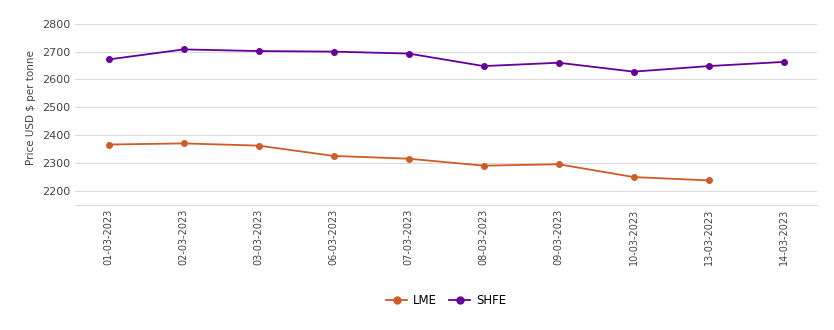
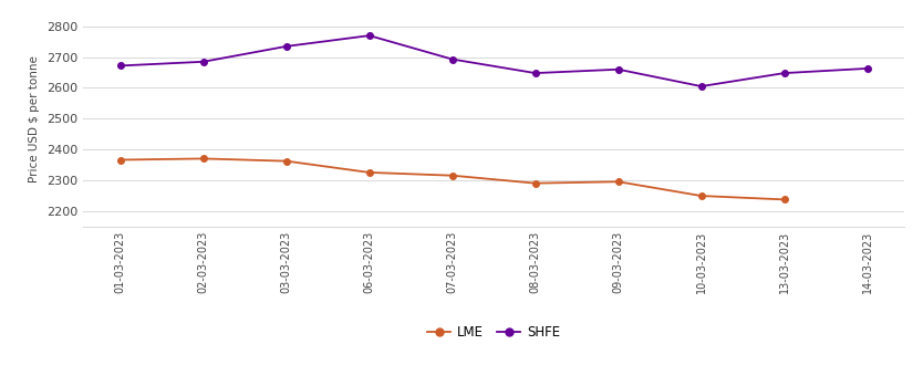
SHFE/02-03-2023: 2708 -> 2685
SHFE/03-03-2023: 2702 -> 2735
SHFE/06-03-2023: 2700 -> 2770
SHFE/10-03-2023: 2628 -> 2605
